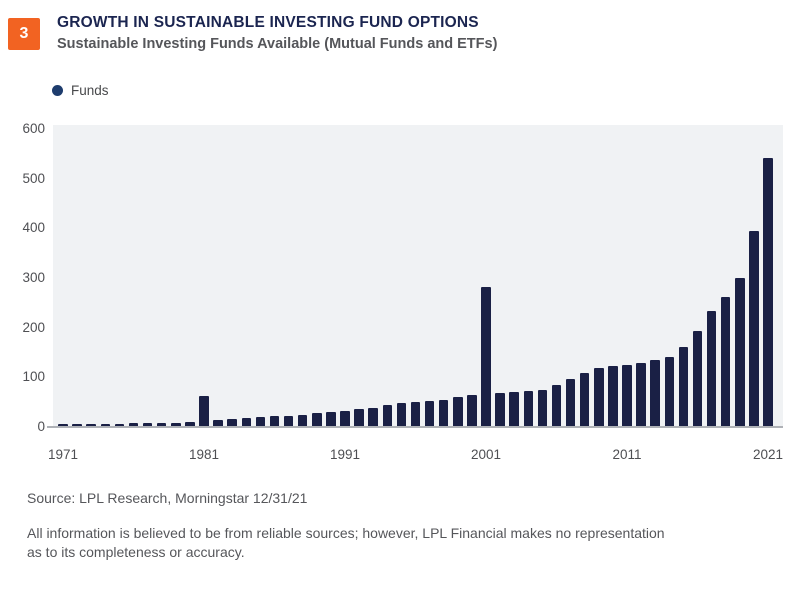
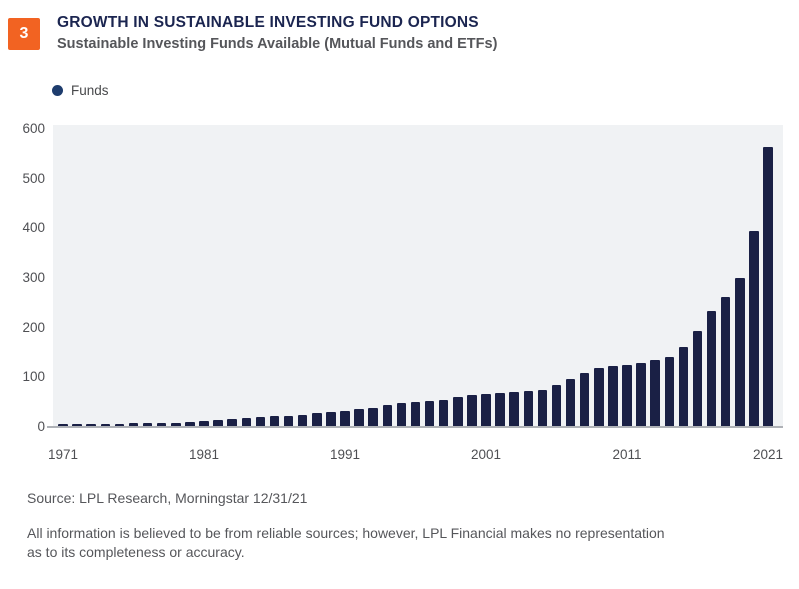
1981: 60 -> 10
2001: 280 -> 60
2021: 540 -> 560
